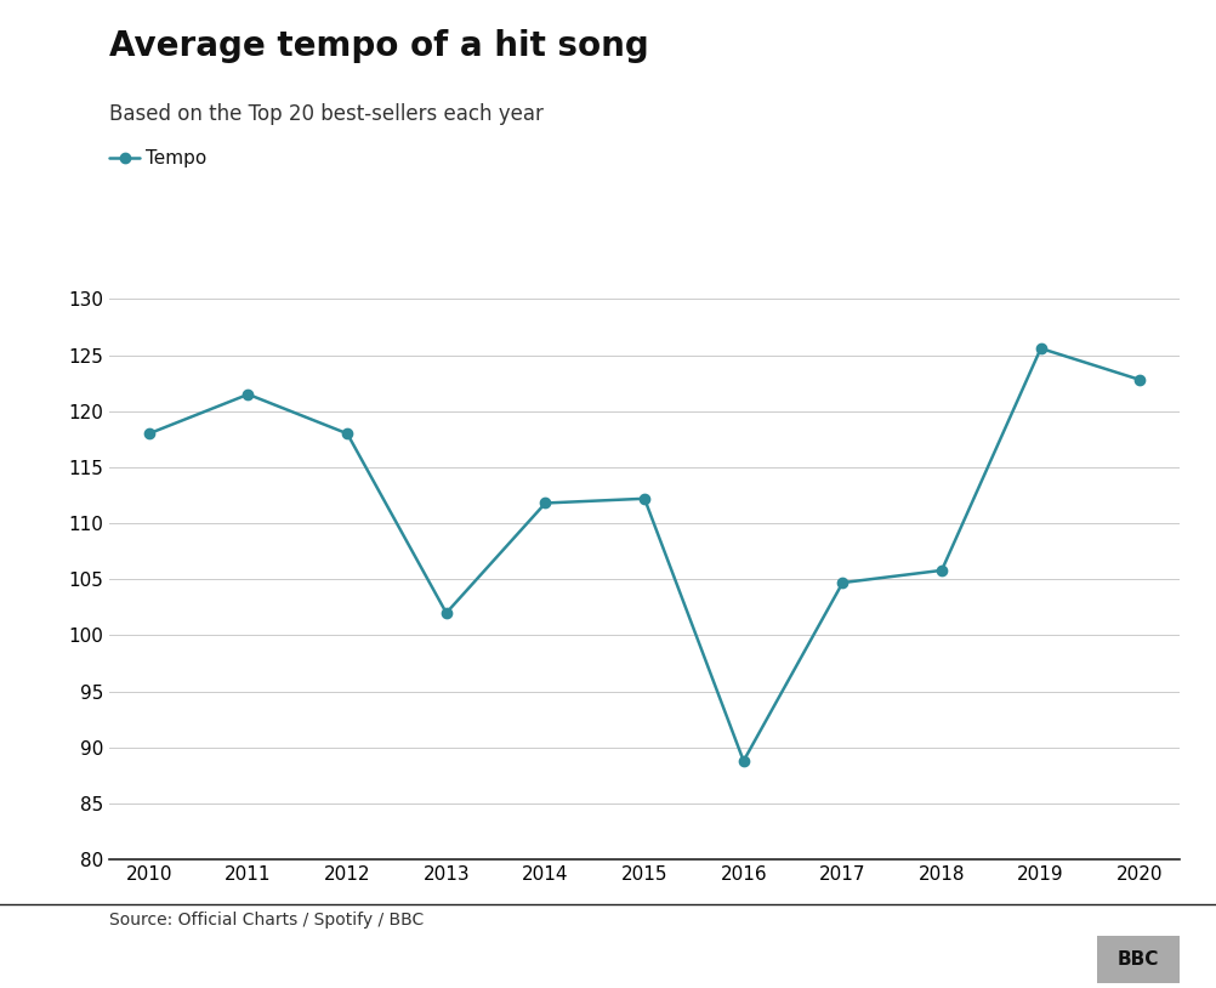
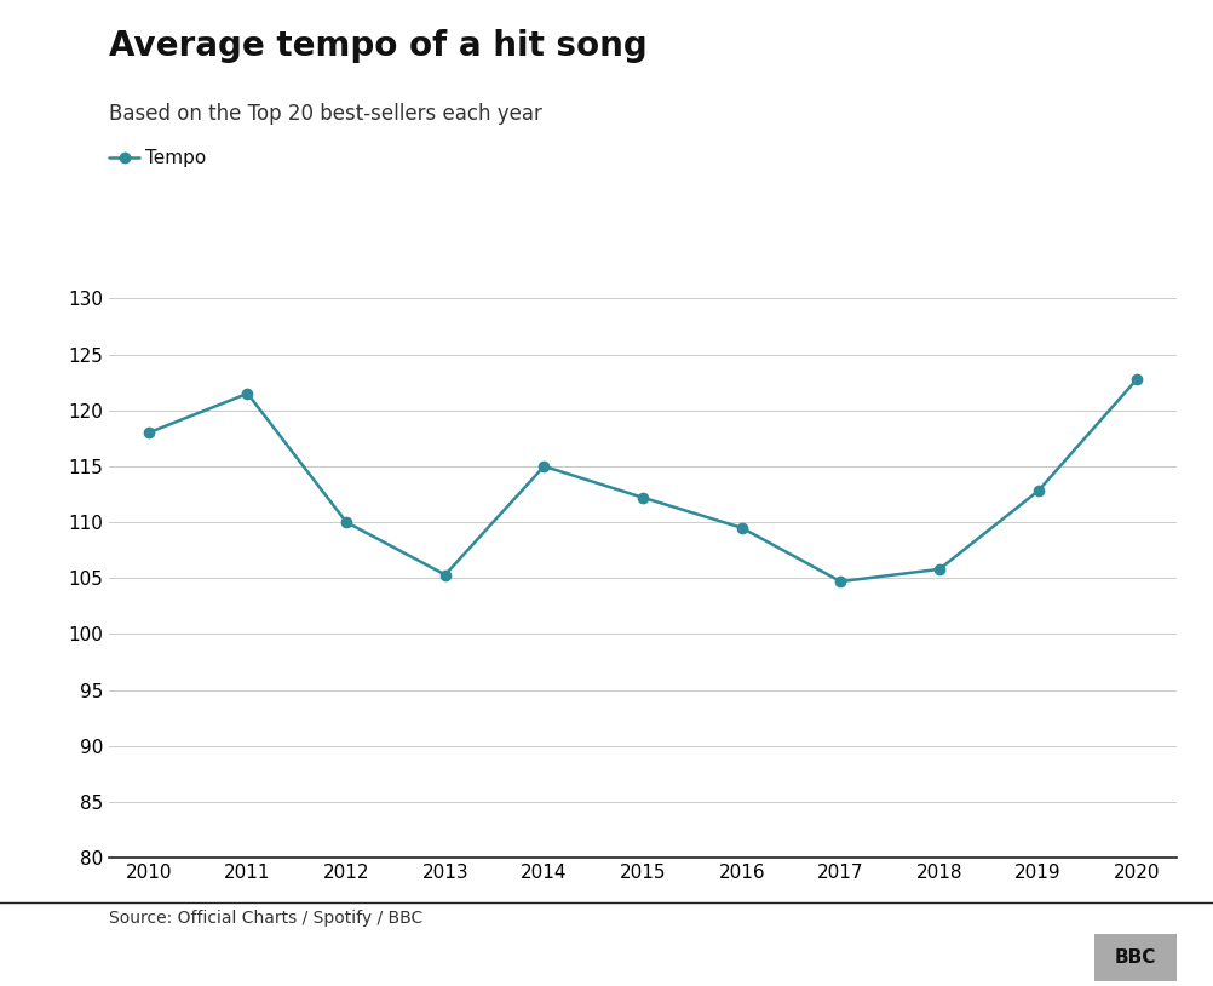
2012: 118.0 -> 110.0
2013: 102.0 -> 105.3
2014: 111.8 -> 115.0
2016: 88.8 -> 109.5
2019: 125.6 -> 112.8
